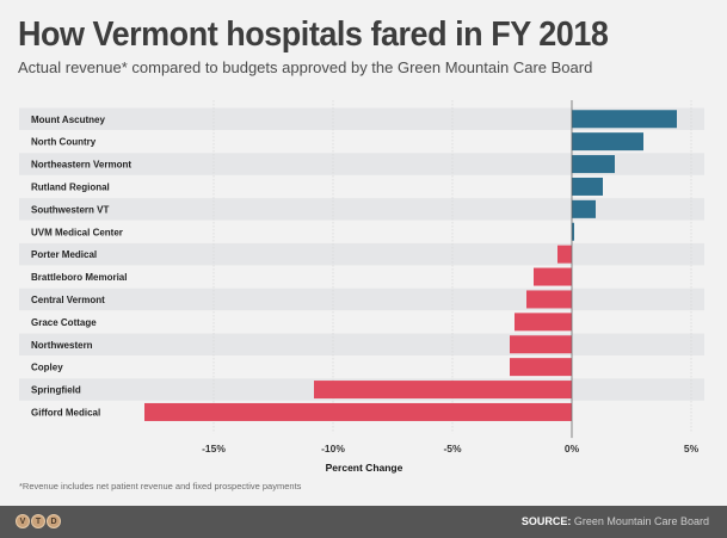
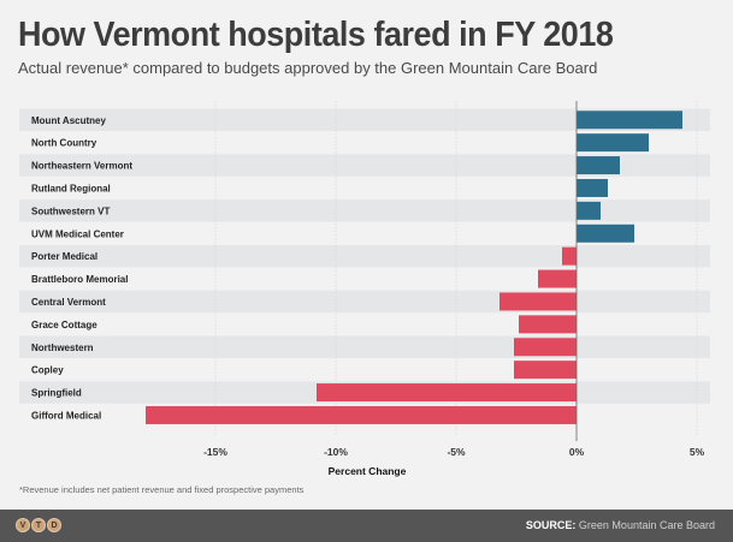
UVM Medical Center: 0.1% -> 2.4%
Central Vermont: -1.9% -> -3.2%
